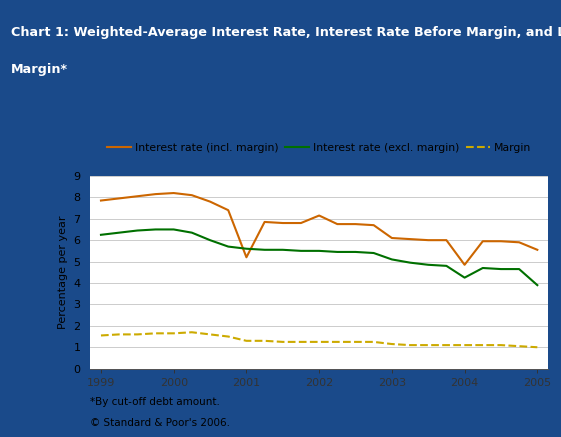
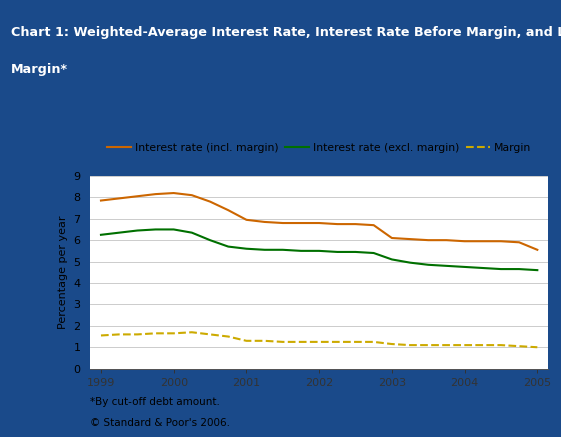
Interest rate (incl. margin)/2001: 5.20 -> 6.95
Interest rate (incl. margin)/2002: 7.15 -> 6.80
Interest rate (incl. margin)/2004: 4.85 -> 5.95
Interest rate (excl. margin)/2004: 4.25 -> 4.75
Interest rate (excl. margin)/2005: 3.90 -> 4.60
